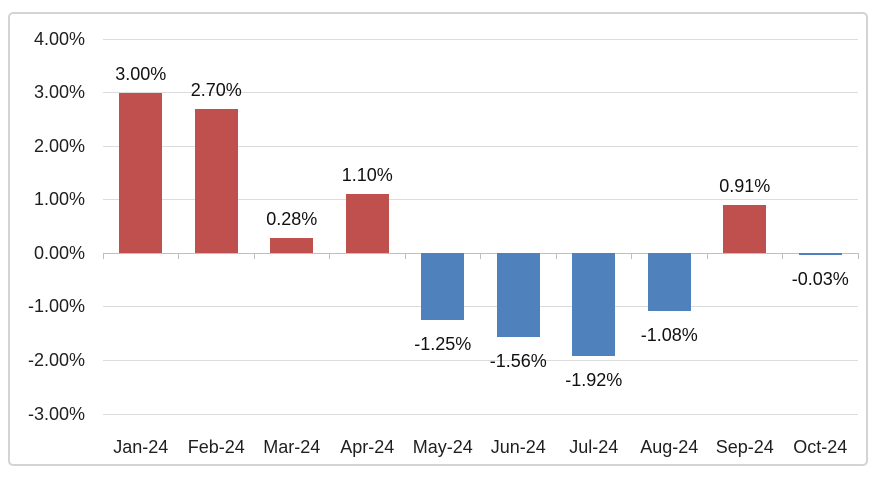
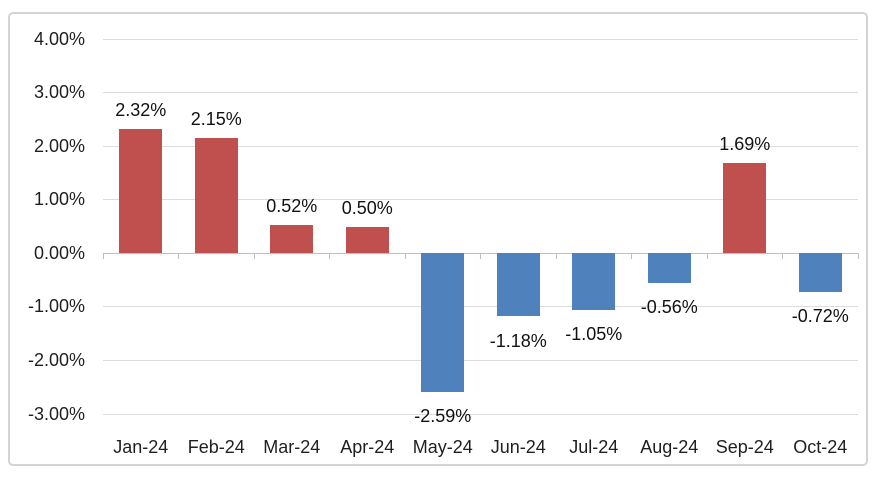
Jan-24: 3.00% -> 2.32%
Feb-24: 2.70% -> 2.15%
Mar-24: 0.28% -> 0.52%
Apr-24: 1.10% -> 0.50%
May-24: -1.25% -> -2.59%
Jun-24: -1.56% -> -1.18%
Jul-24: -1.92% -> -1.05%
Aug-24: -1.08% -> -0.56%
Sep-24: 0.91% -> 1.69%
Oct-24: -0.03% -> -0.72%
